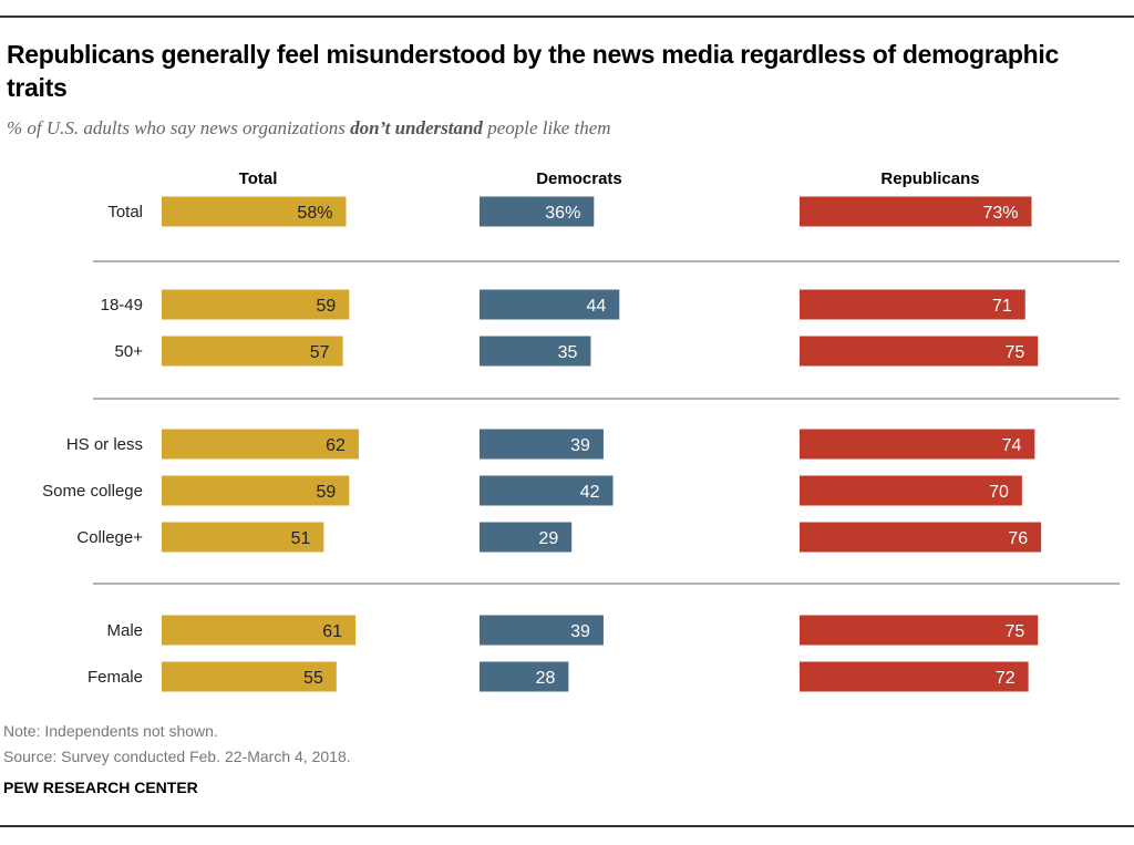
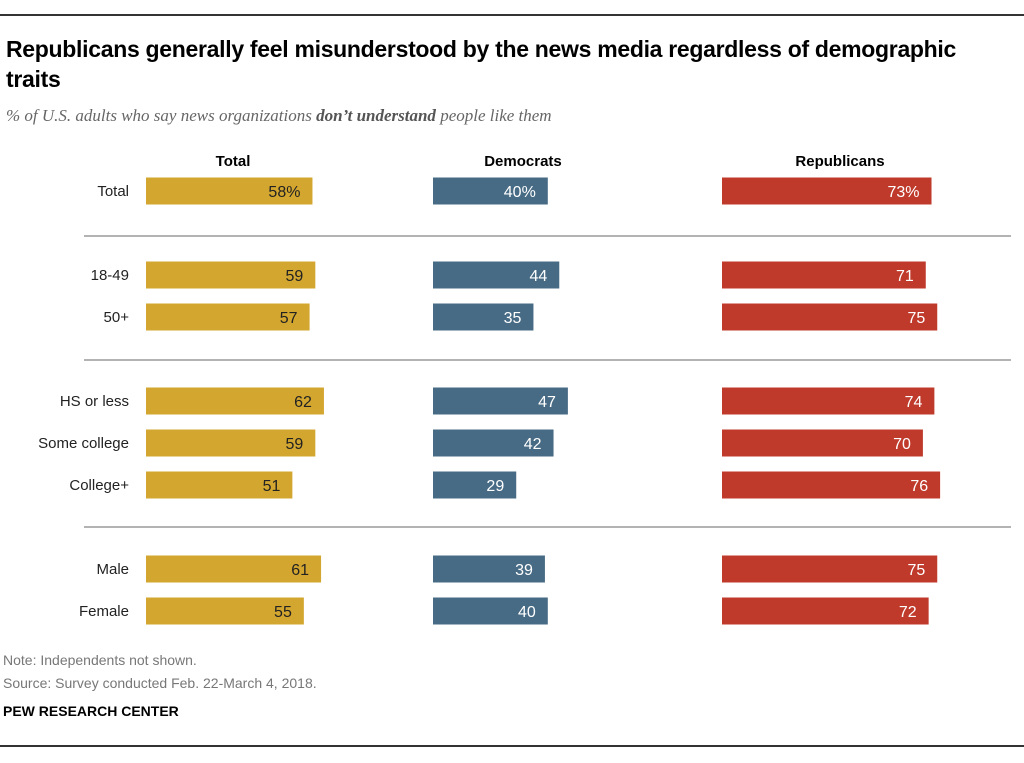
Democrats/Total: 36% -> 40%
Democrats/HS or less: 39 -> 47
Democrats/Female: 28 -> 40
